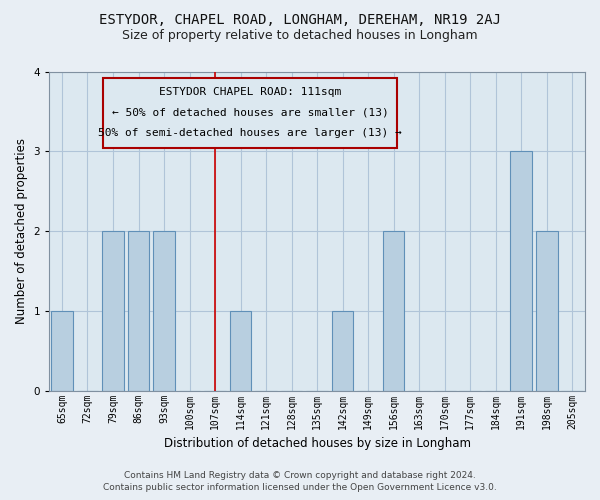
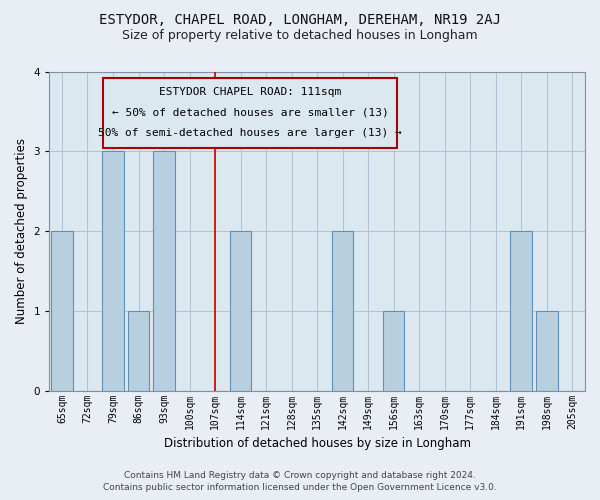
65sqm: 1 -> 2
79sqm: 2 -> 3
86sqm: 2 -> 1
93sqm: 2 -> 3
114sqm: 1 -> 2
142sqm: 1 -> 2
156sqm: 2 -> 1
191sqm: 3 -> 2
198sqm: 2 -> 1
